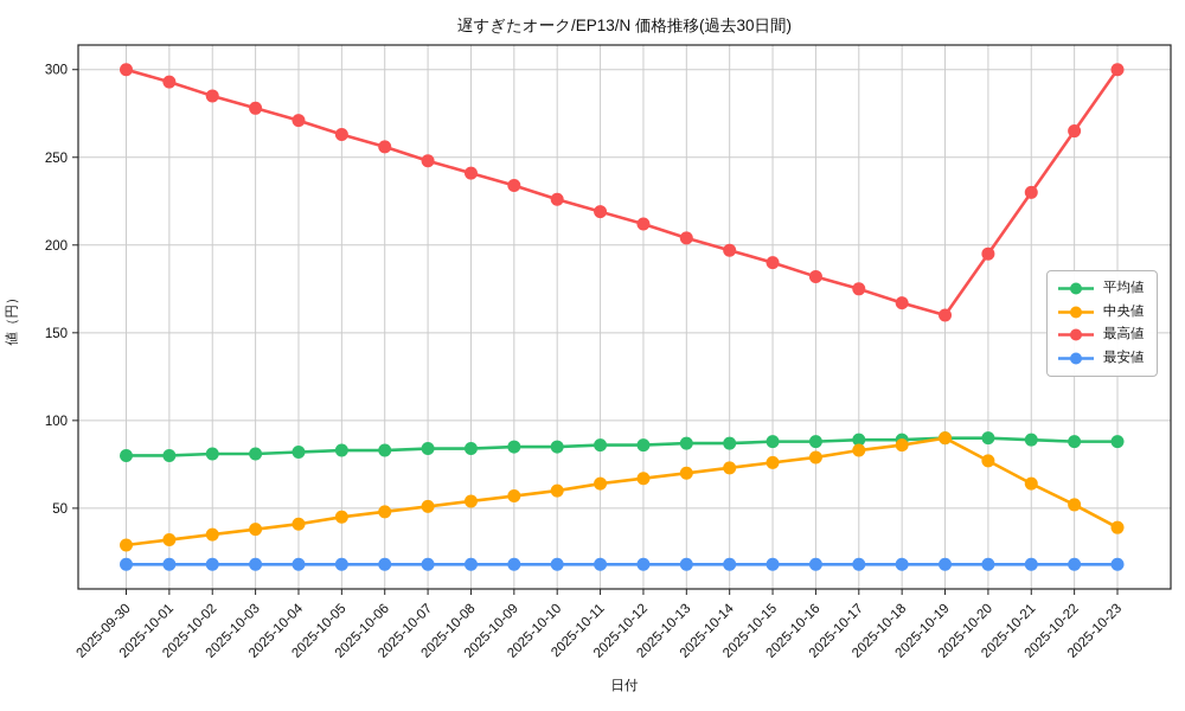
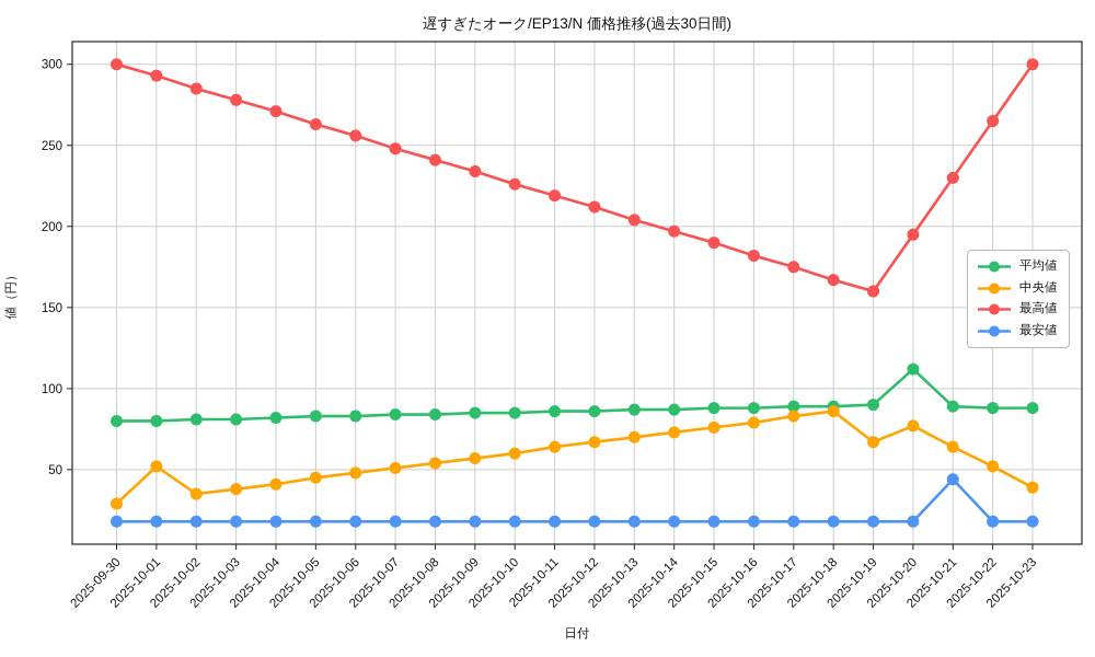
中央値/2025-10-01: 32 -> 52
中央値/2025-10-19: 90 -> 67
平均値/2025-10-20: 90 -> 112
最安値/2025-10-21: 18 -> 44
